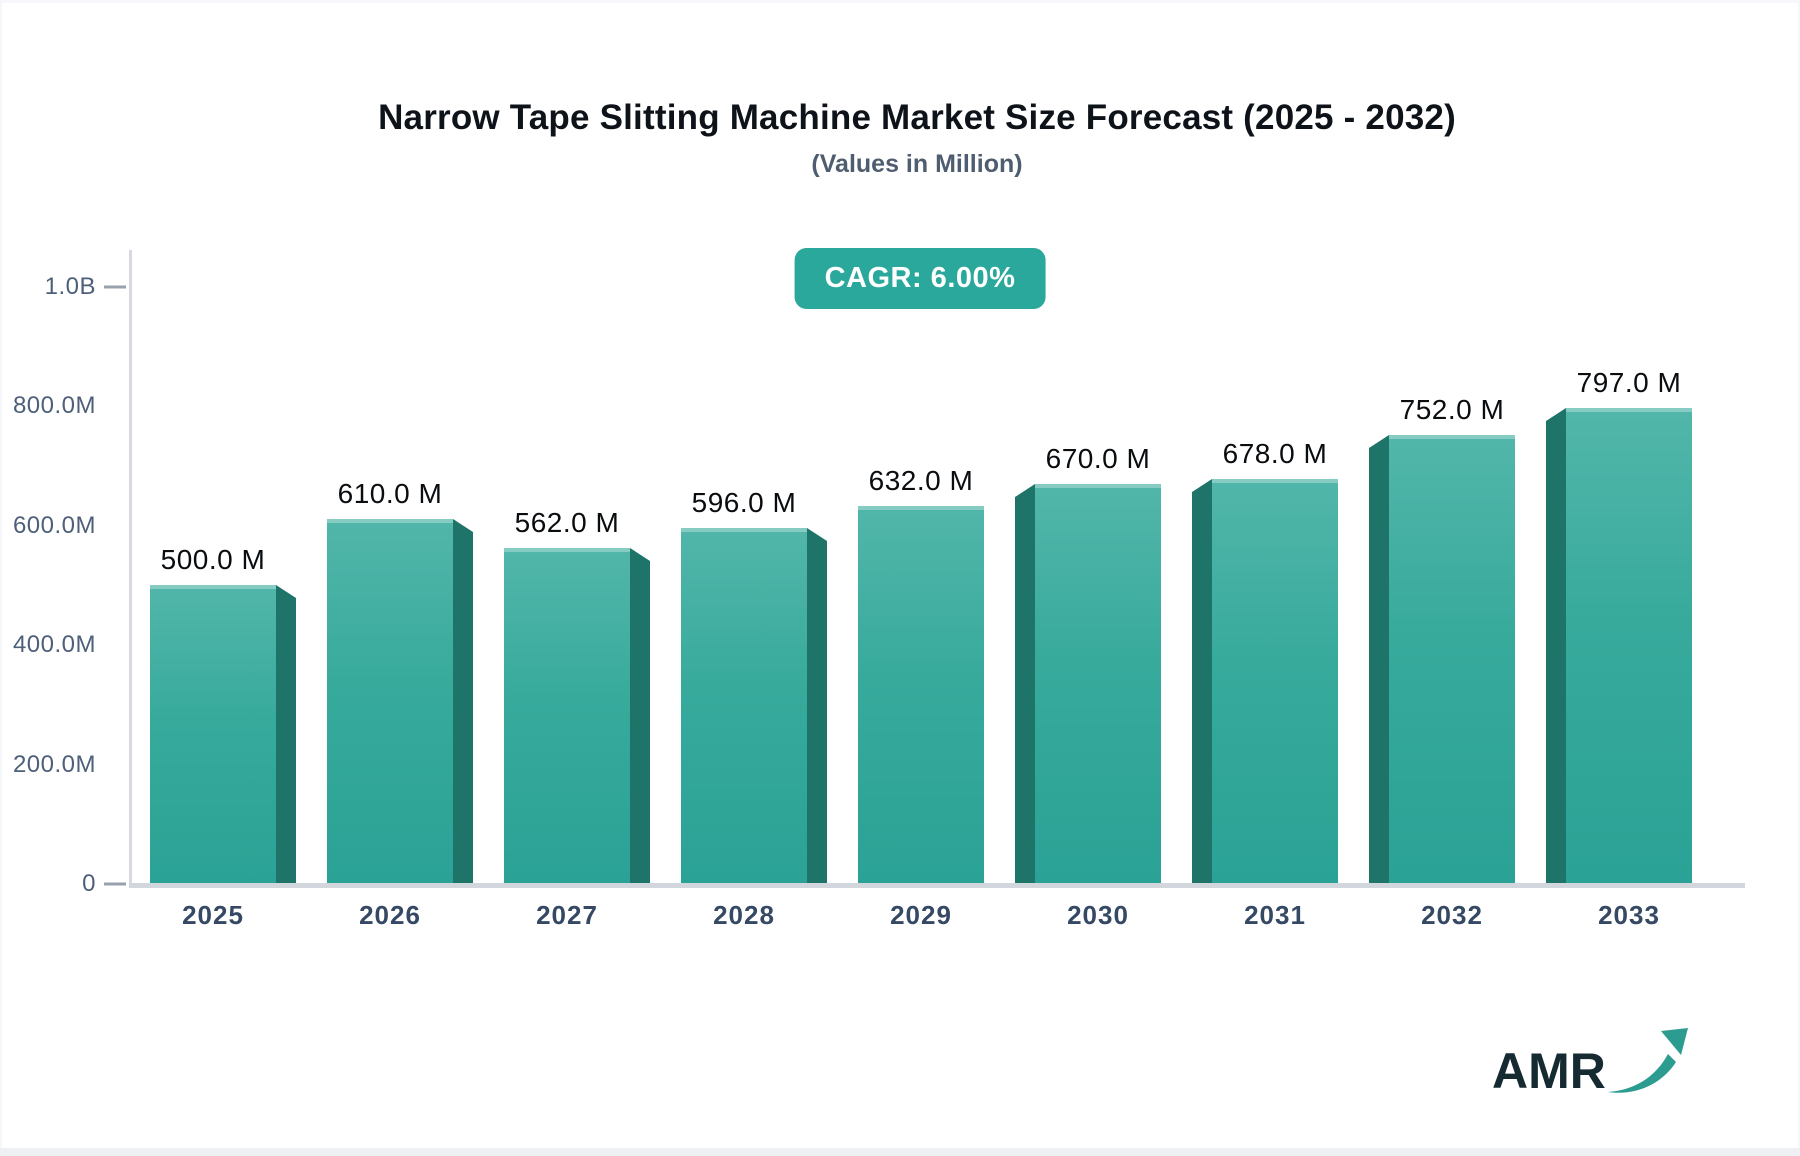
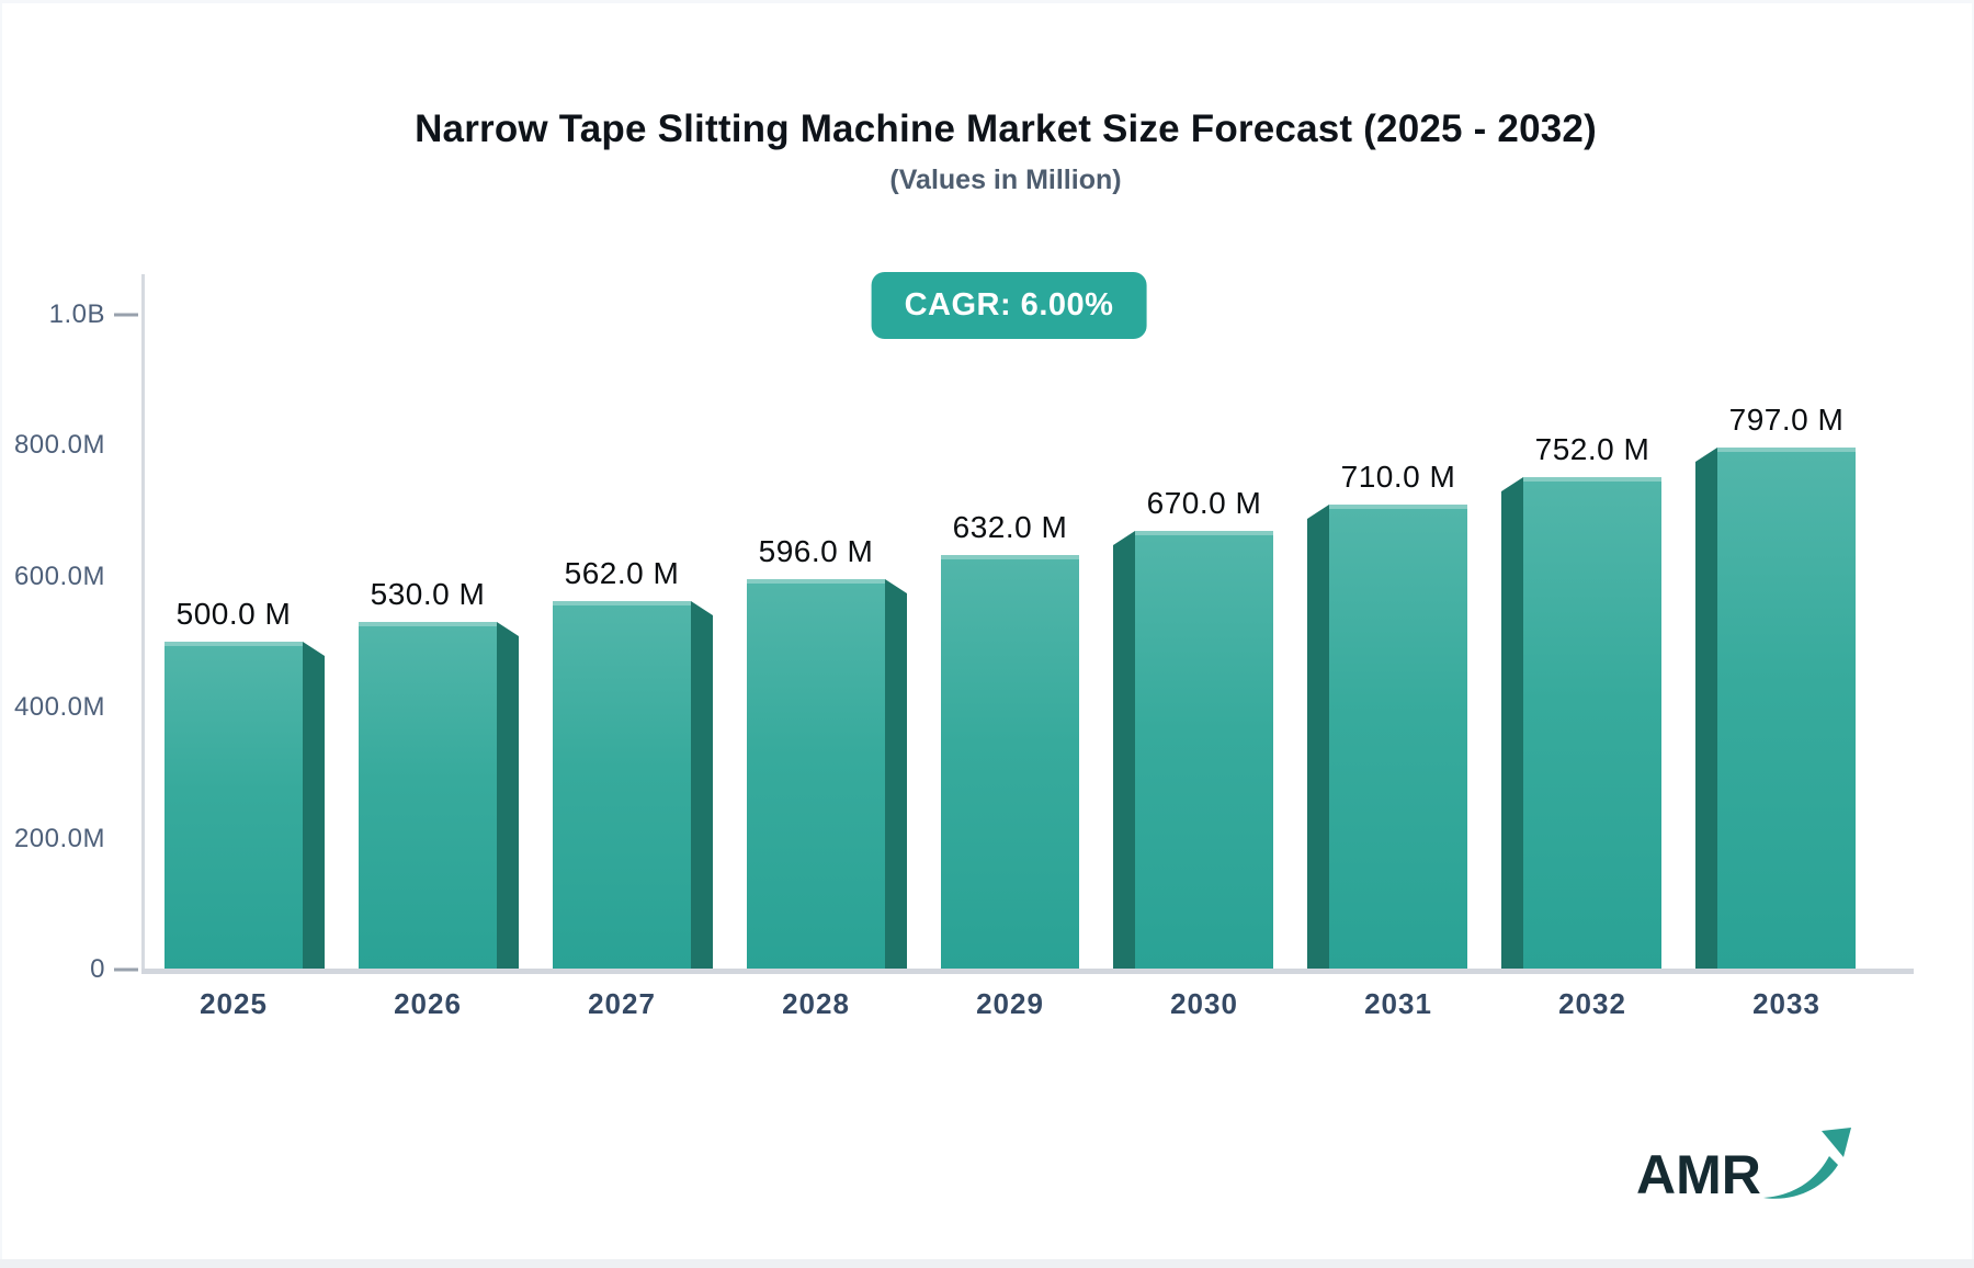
2026: 610.0 -> 530.0
2031: 678.0 -> 710.0
